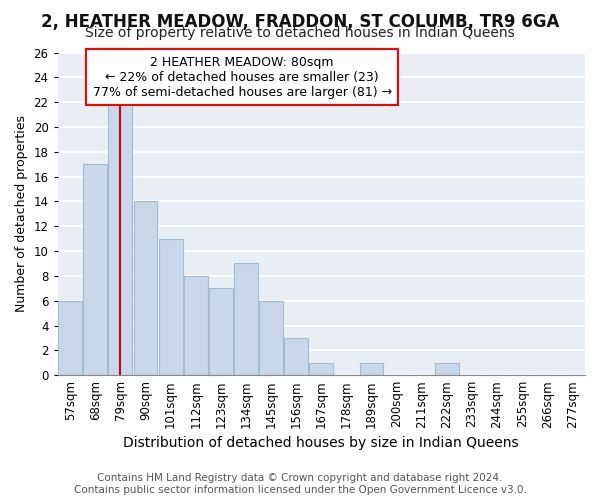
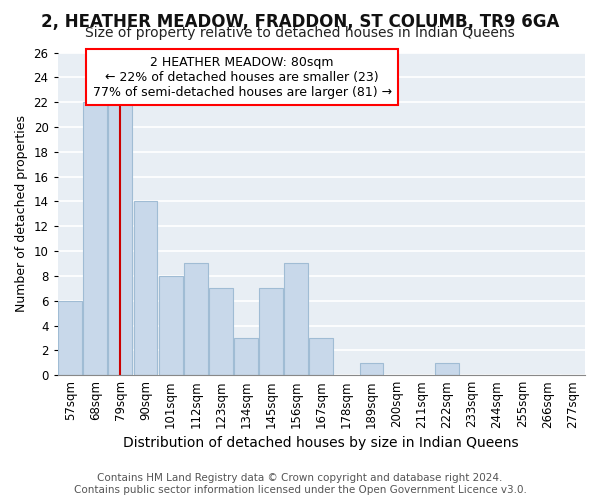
68sqm: 17 -> 22
101sqm: 11 -> 8
112sqm: 8 -> 9
134sqm: 9 -> 3
145sqm: 6 -> 7
156sqm: 3 -> 9
167sqm: 1 -> 3
